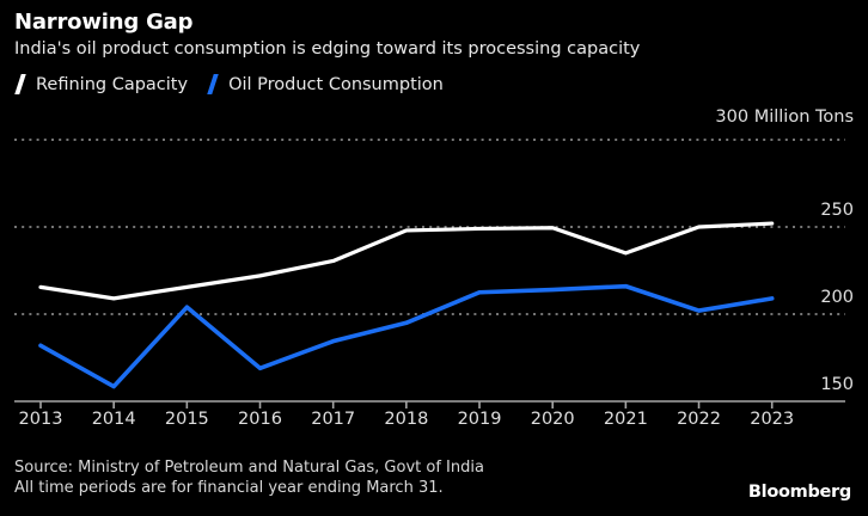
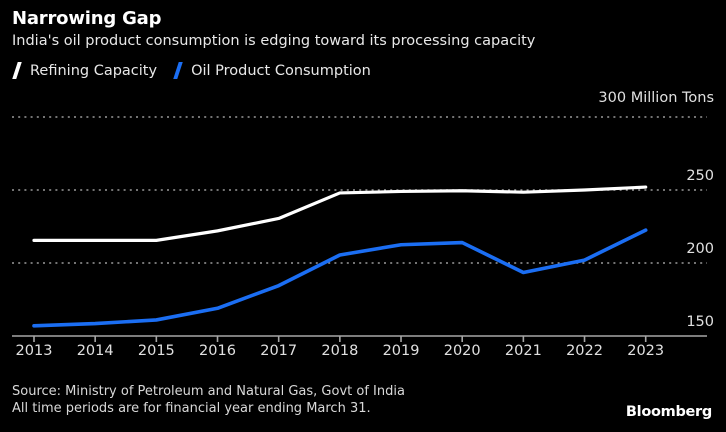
Oil Product Consumption/2013: 182 -> 157
Refining Capacity/2014: 209 -> 216
Oil Product Consumption/2015: 204 -> 161
Oil Product Consumption/2018: 195 -> 206
Refining Capacity/2021: 235 -> 248
Oil Product Consumption/2021: 216 -> 194
Oil Product Consumption/2023: 209 -> 222
